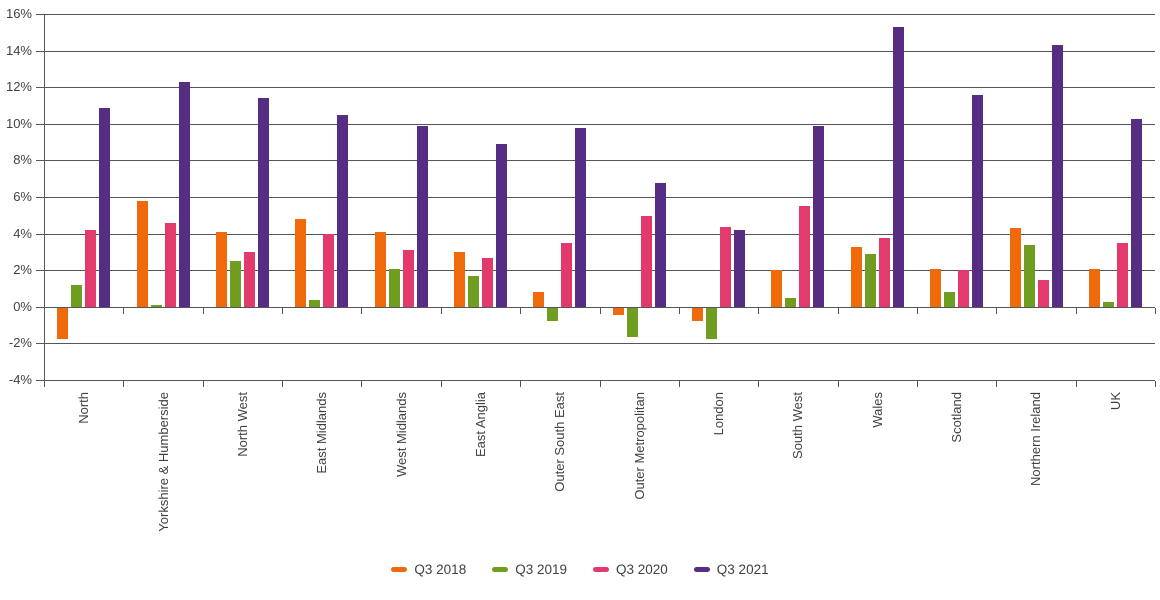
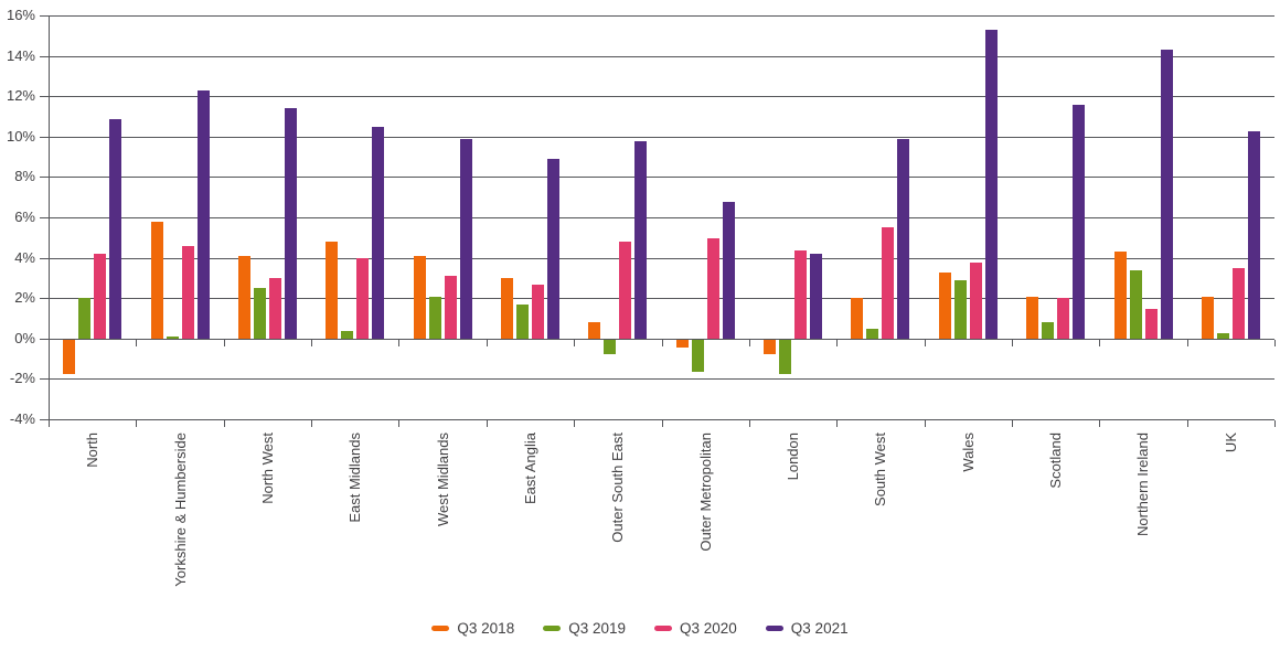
Q3 2019/North: 1.2% -> 2.0%
Q3 2020/Outer South East: 3.5% -> 4.8%
